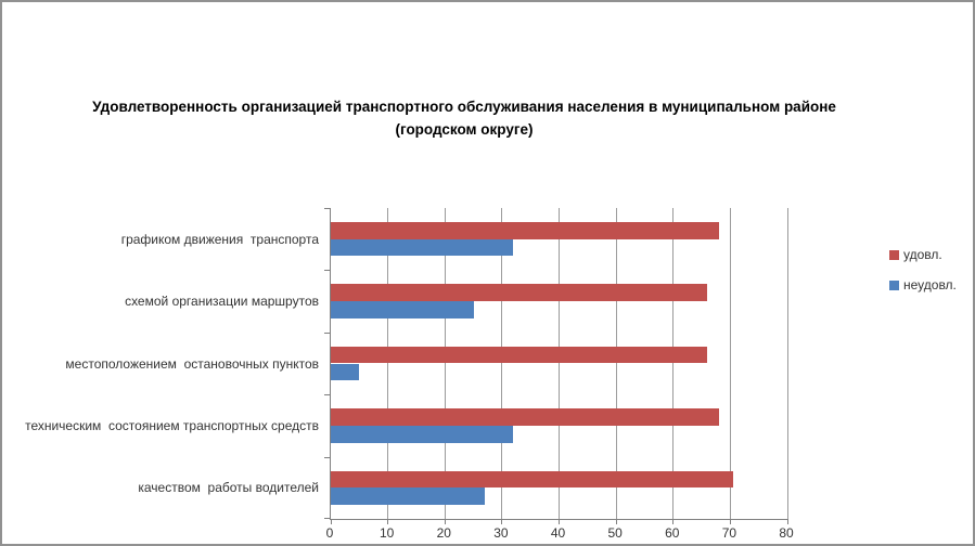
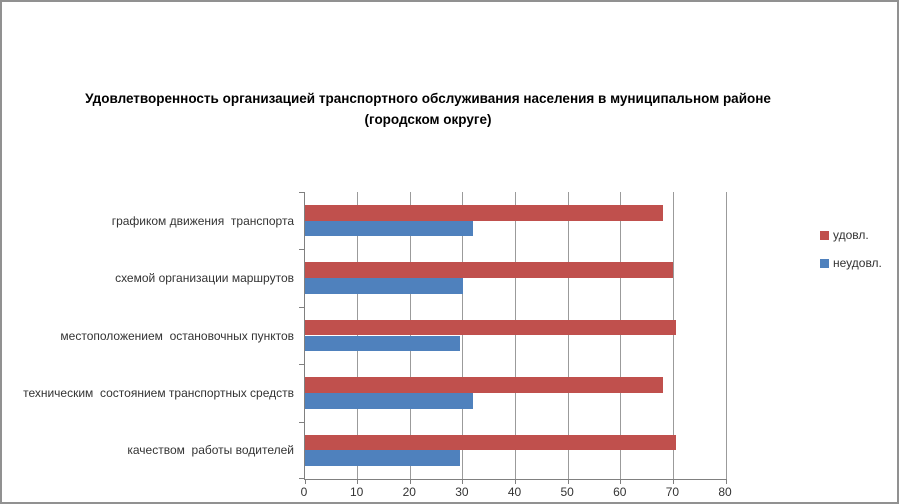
удовл./схемой организации маршрутов: 66 -> 70
неудовл./схемой организации маршрутов: 25 -> 30
удовл./местоположением остановочных пунктов: 66 -> 70
неудовл./местоположением остановочных пунктов: 5 -> 30
неудовл./качеством работы водителей: 27 -> 30
